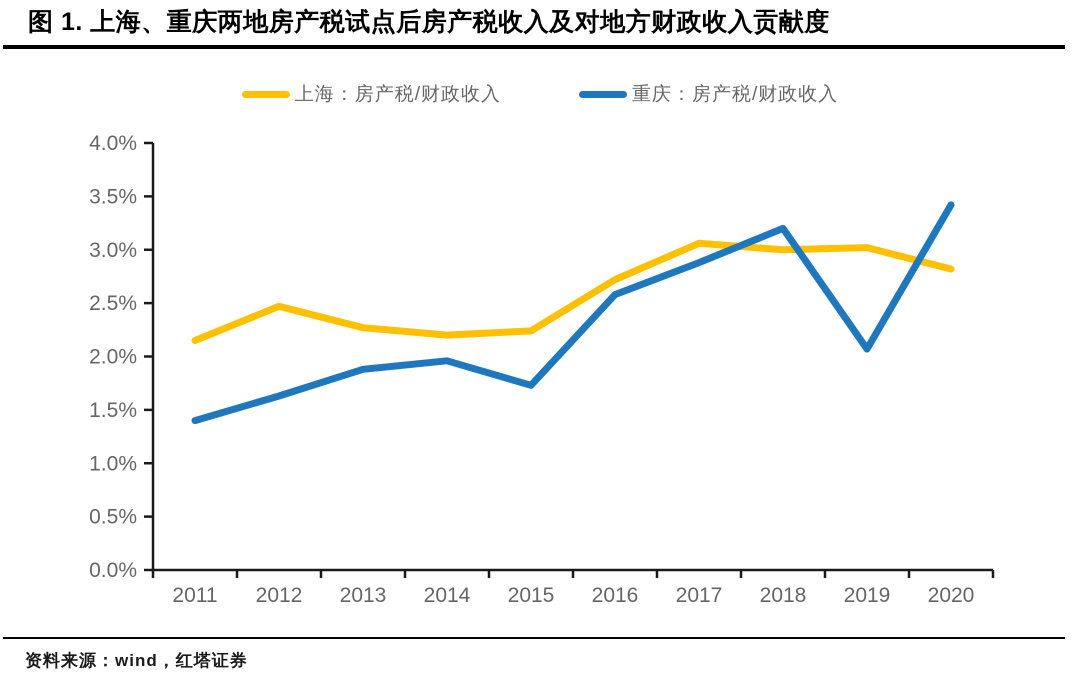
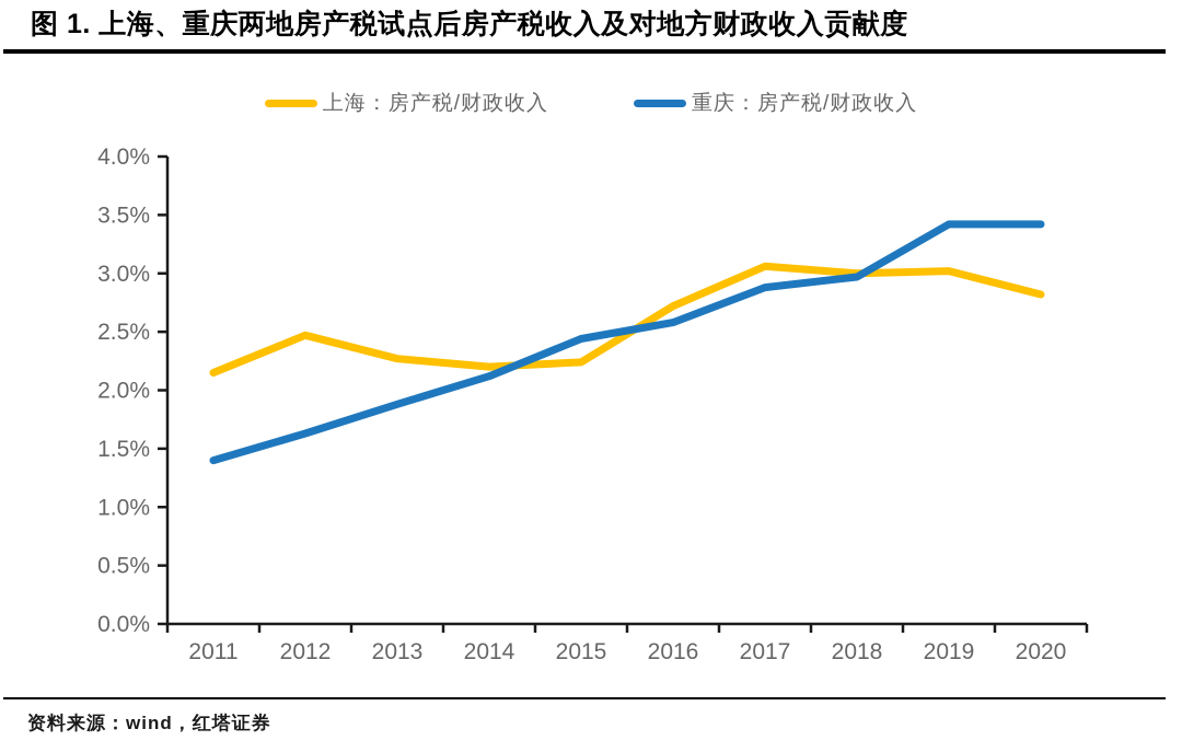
重庆：房产税/财政收入/2014: 1.96% -> 2.12%
重庆：房产税/财政收入/2015: 1.73% -> 2.44%
重庆：房产税/财政收入/2018: 3.20% -> 2.97%
重庆：房产税/财政收入/2019: 2.07% -> 3.42%
